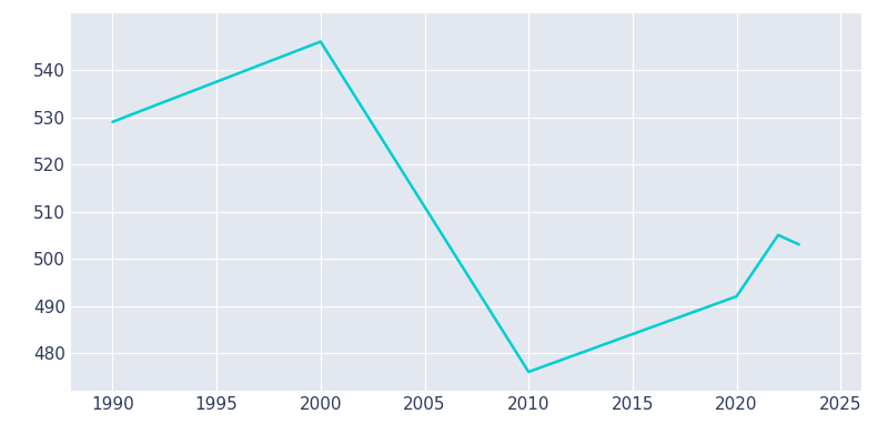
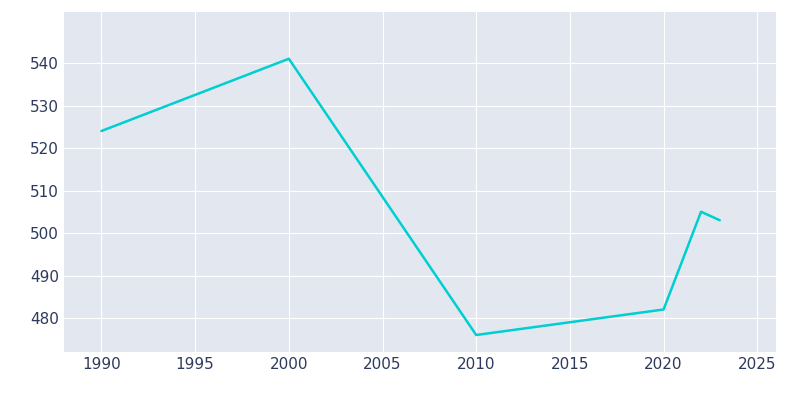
1990: 529 -> 524
2000: 546 -> 541
2020: 492 -> 482
